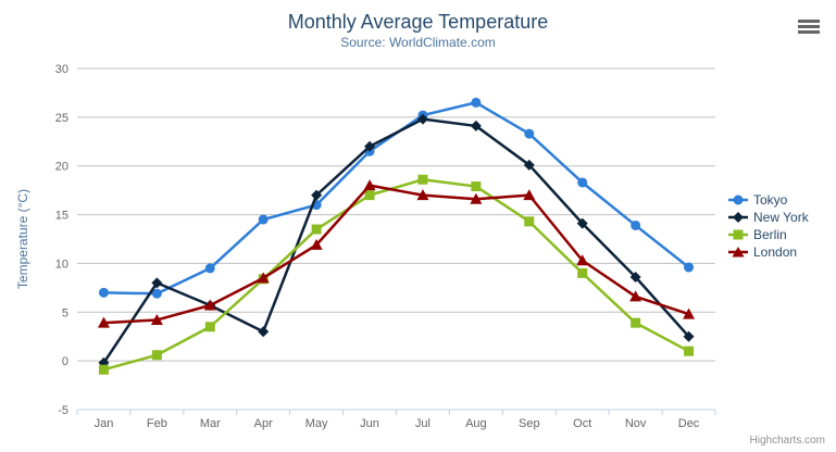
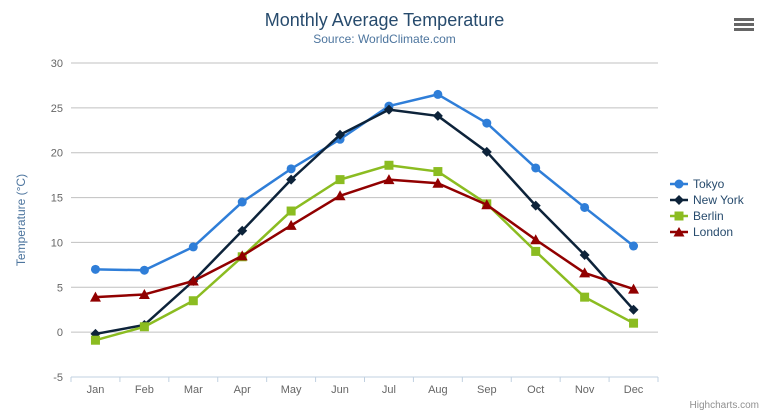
New York/Feb: 8 -> 1
New York/Apr: 3 -> 11
Tokyo/May: 16 -> 18
London/Jun: 18 -> 15
London/Sep: 17 -> 14
